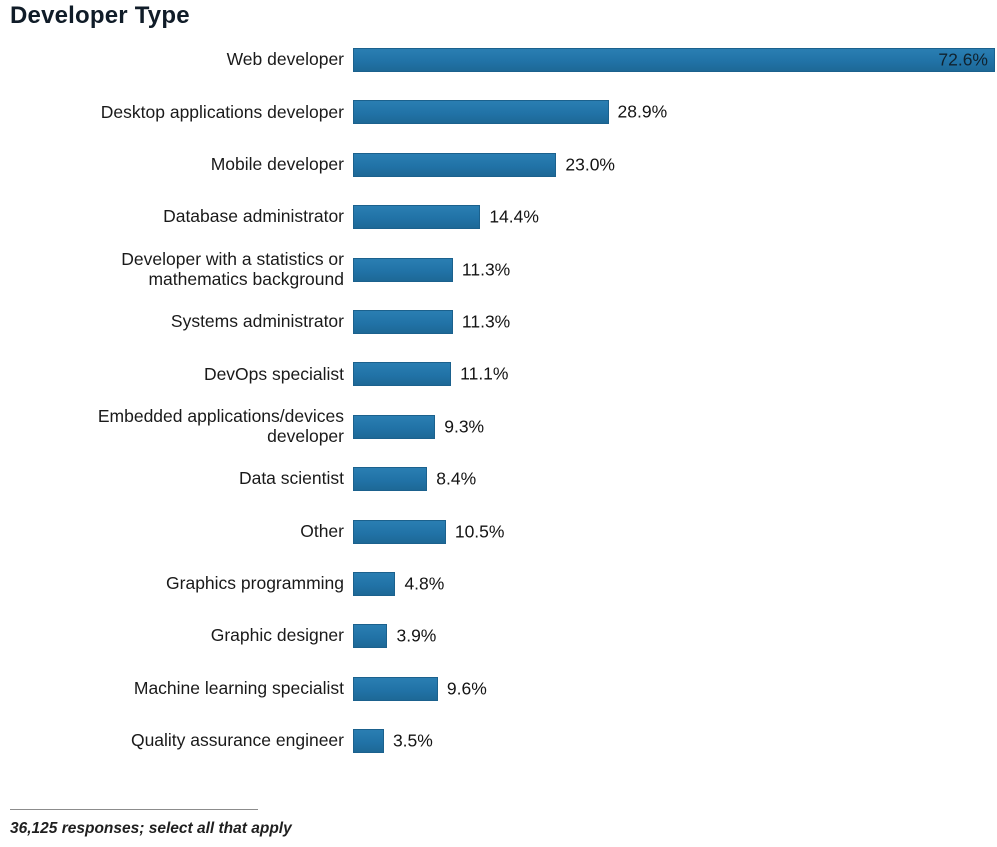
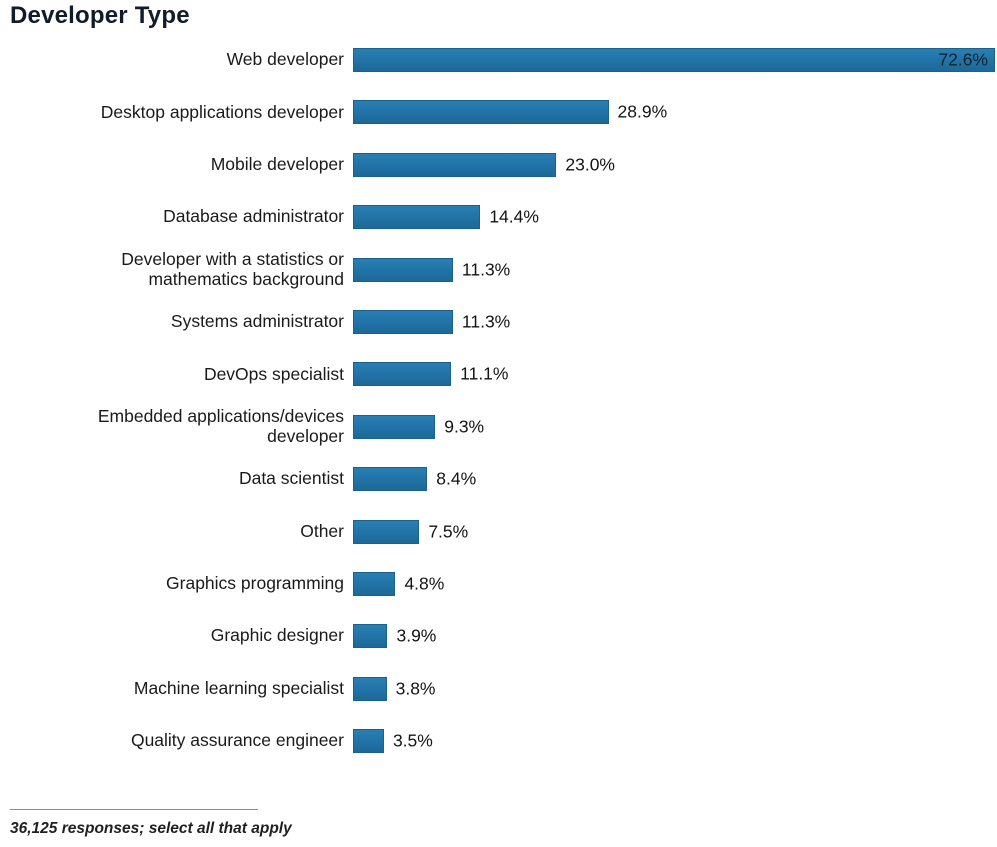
Other: 10.5% -> 7.5%
Machine learning specialist: 9.6% -> 3.8%
